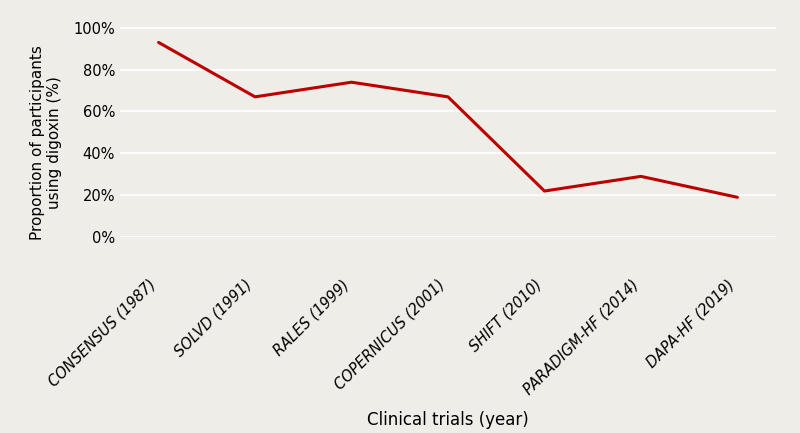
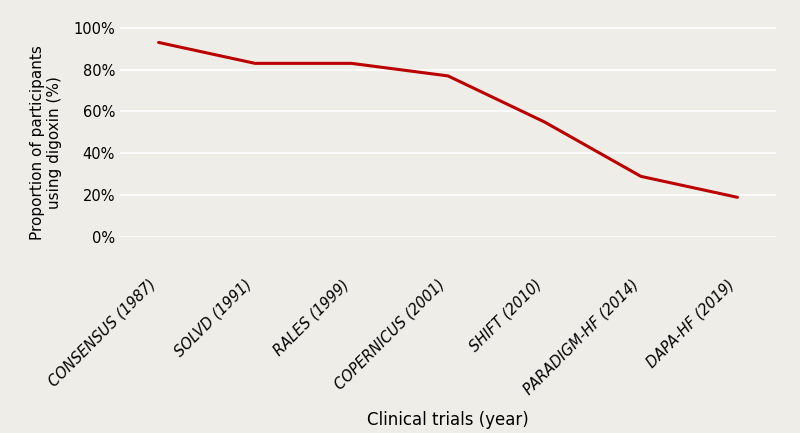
SOLVD (1991): 67% -> 83%
RALES (1999): 74% -> 83%
COPERNICUS (2001): 67% -> 77%
SHIFT (2010): 22% -> 55%
